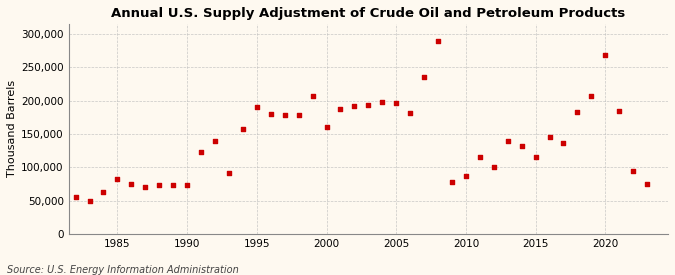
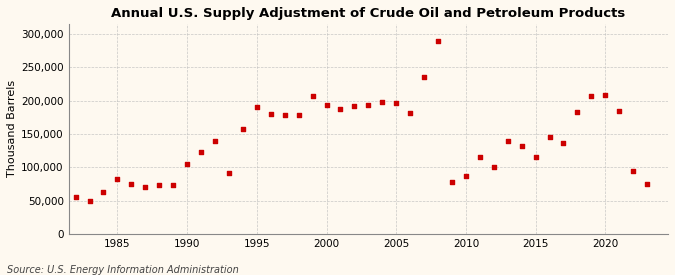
1990: 74,000 -> 105,000
2000: 160,000 -> 193,000
2020: 268,000 -> 208,000
